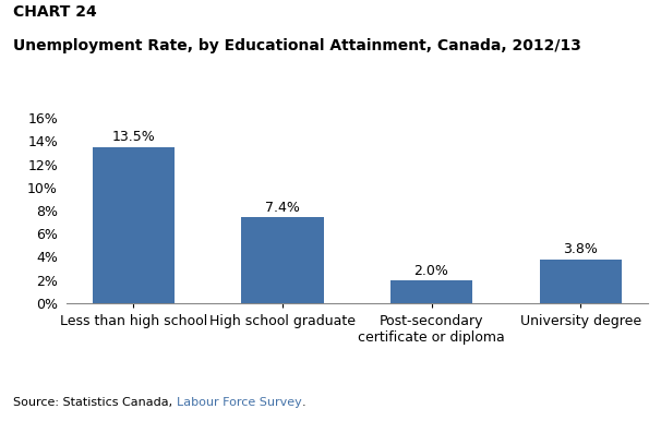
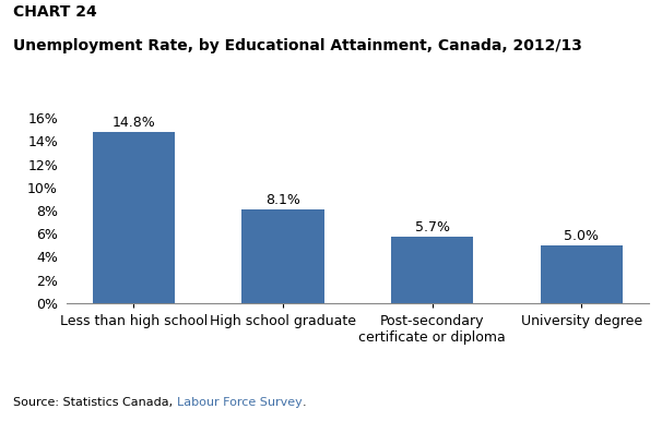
Less than high school: 13.5% -> 14.8%
High school graduate: 7.4% -> 8.1%
Post-secondary certificate or diploma: 2.0% -> 5.7%
University degree: 3.8% -> 5.0%
